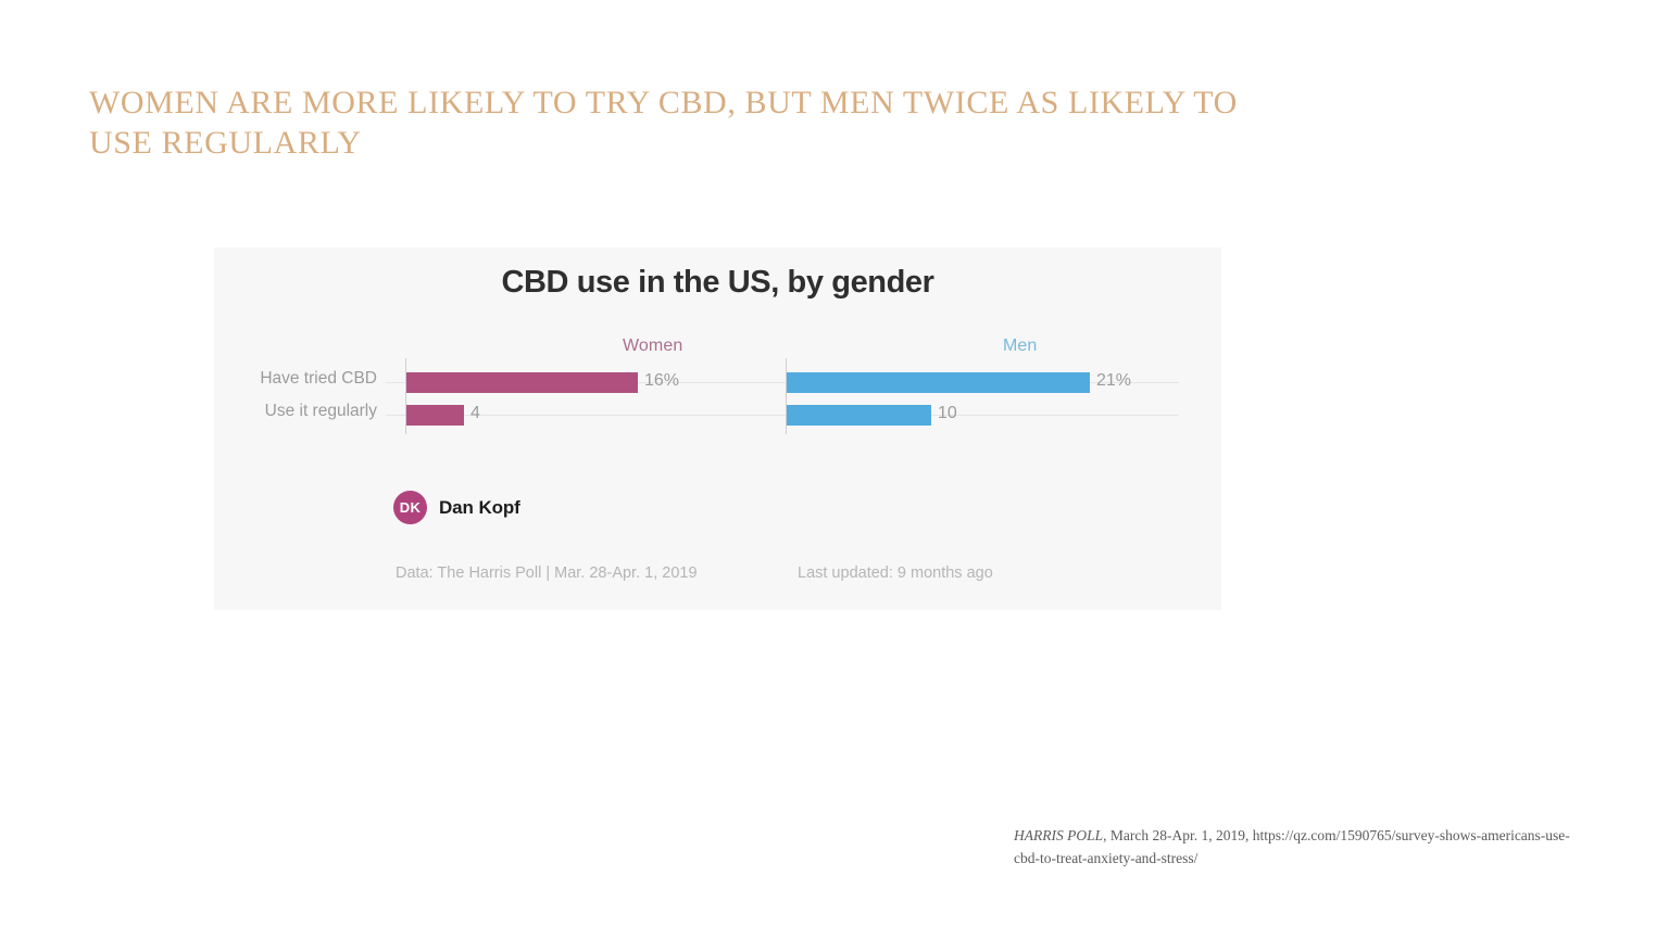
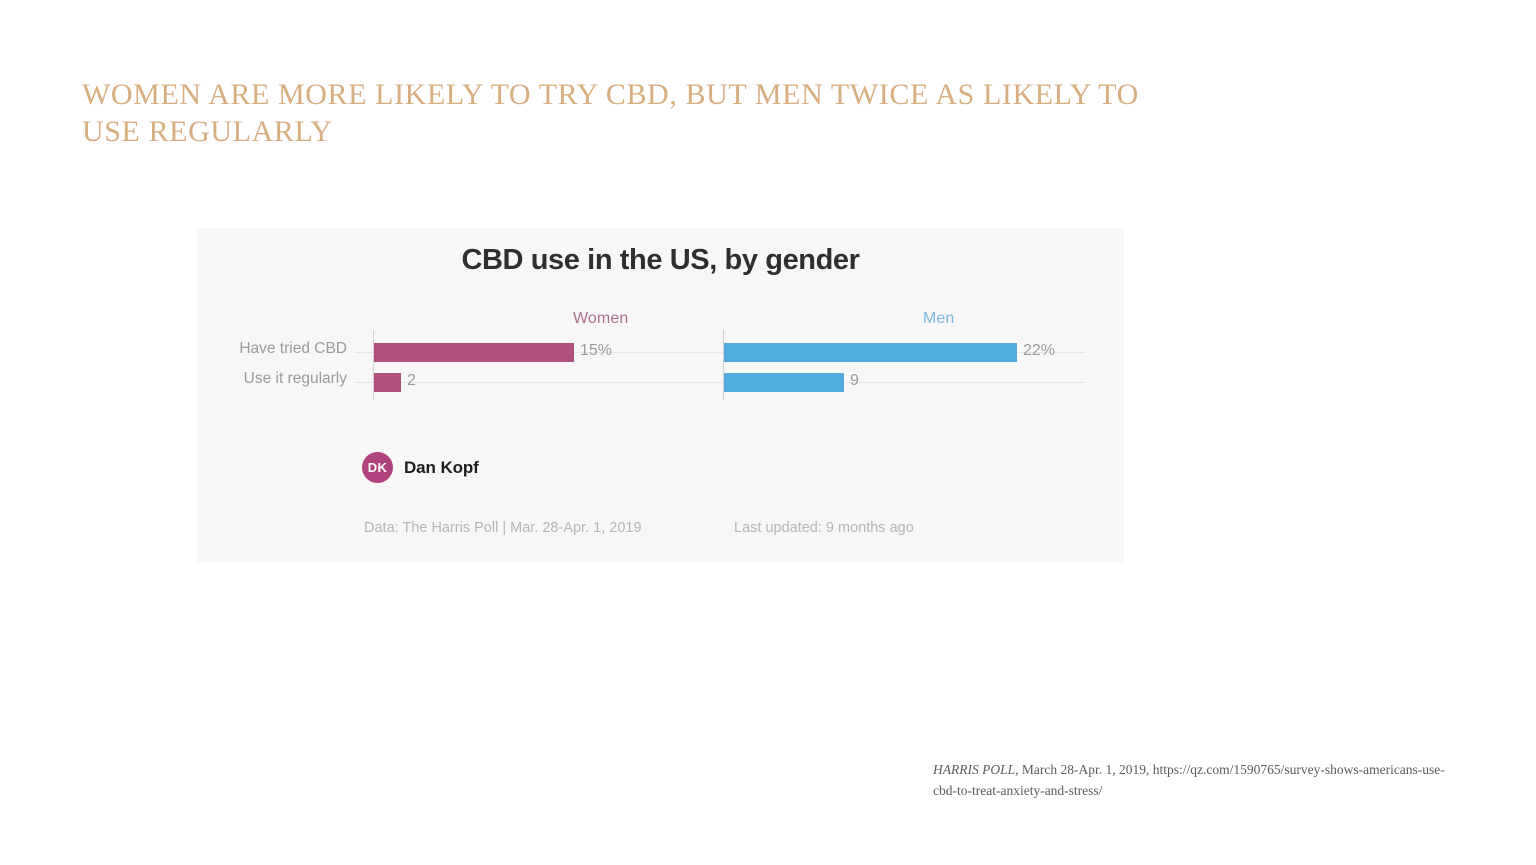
Women/Have tried CBD: 16% -> 15%
Men/Have tried CBD: 21% -> 22%
Women/Use it regularly: 4 -> 2
Men/Use it regularly: 10 -> 9
